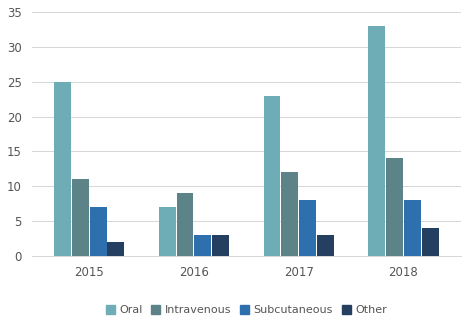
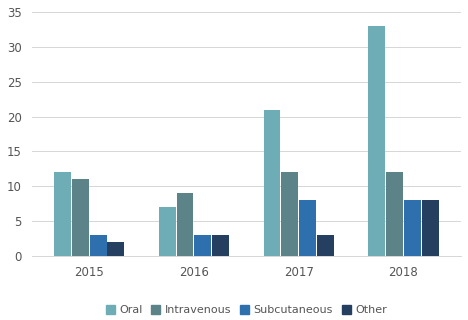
Oral/2015: 25 -> 12
Subcutaneous/2015: 7 -> 3
Oral/2017: 23 -> 21
Intravenous/2018: 14 -> 12
Other/2018: 4 -> 8
